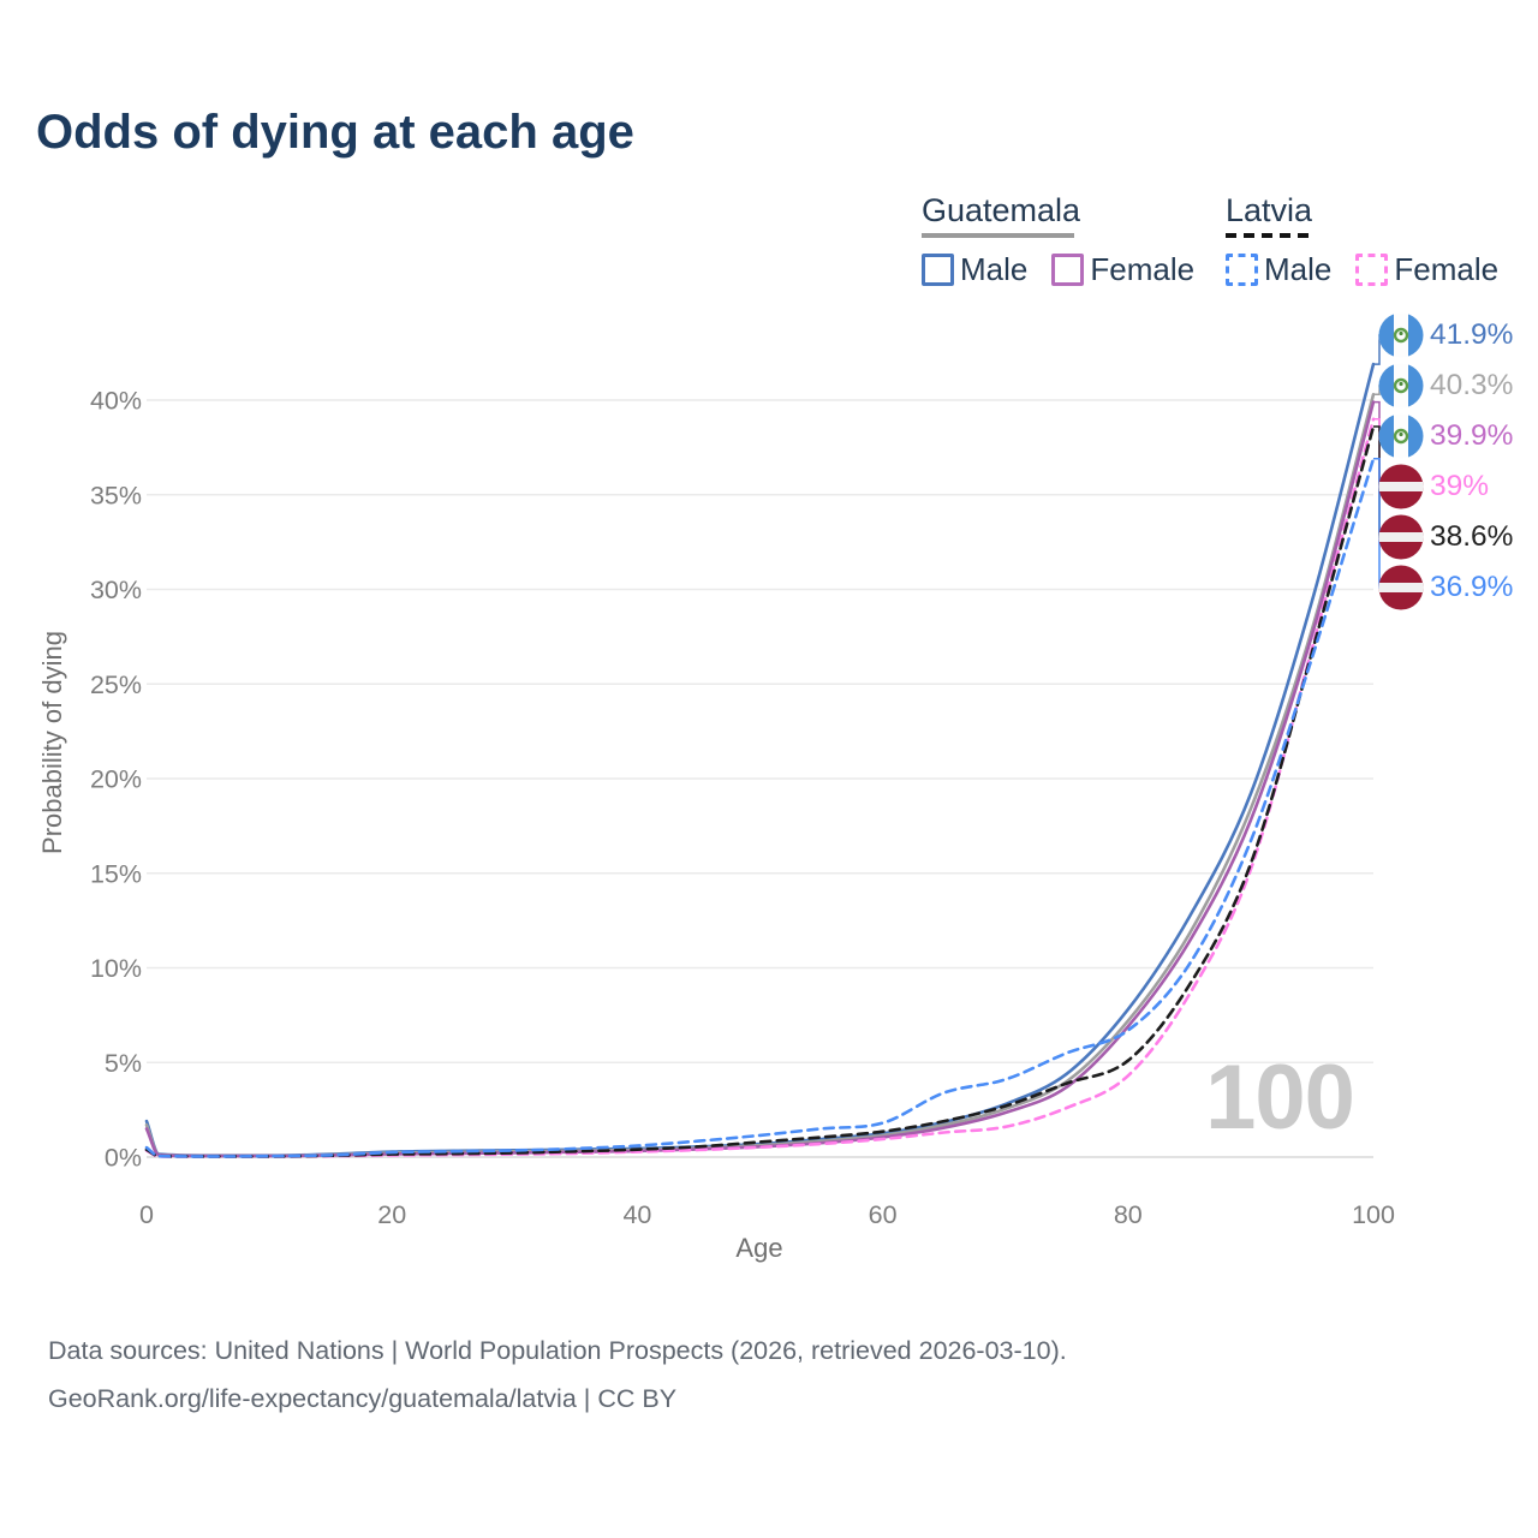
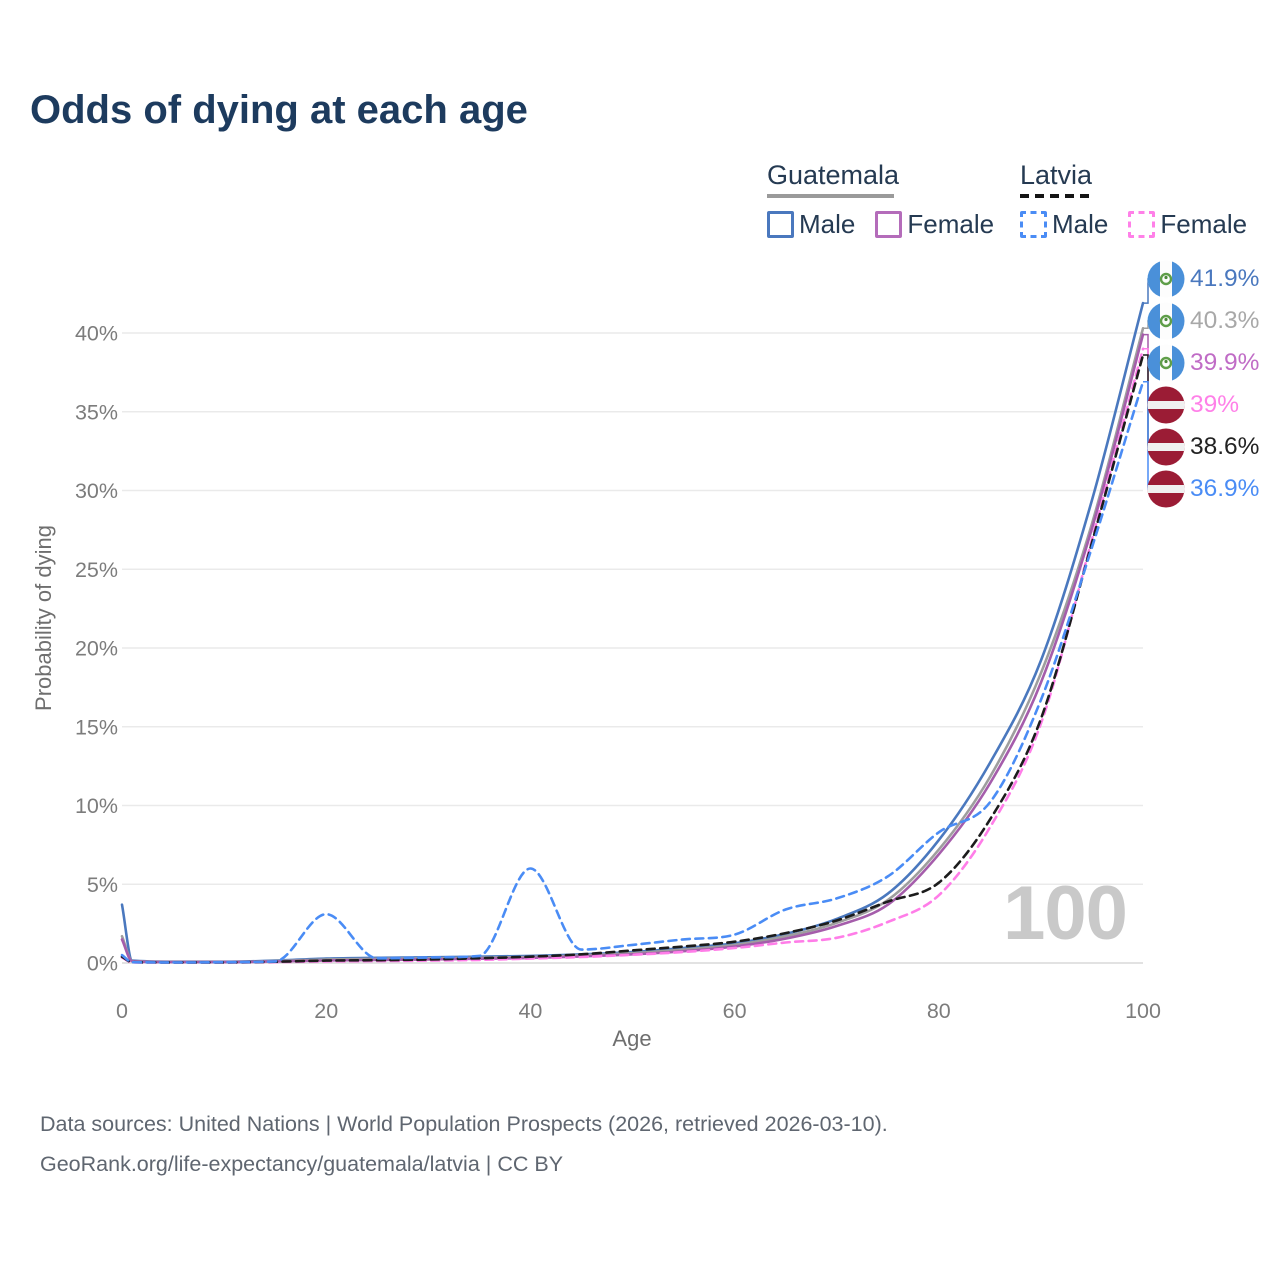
Guatemala Male/0: 1.9% -> 3.7%
Latvia Male/20: 0.2% -> 3.1%
Latvia Male/40: 0.6% -> 6.0%
Latvia Male/80: 6.7% -> 8.3%
